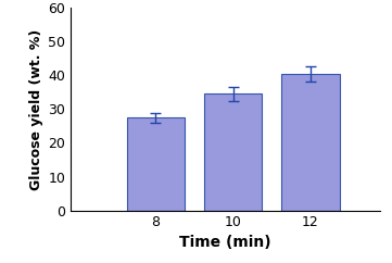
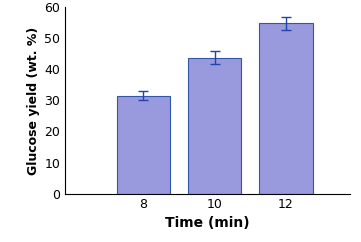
8: 27.5 -> 31.5
10: 34.5 -> 43.8
12: 40.5 -> 54.8
